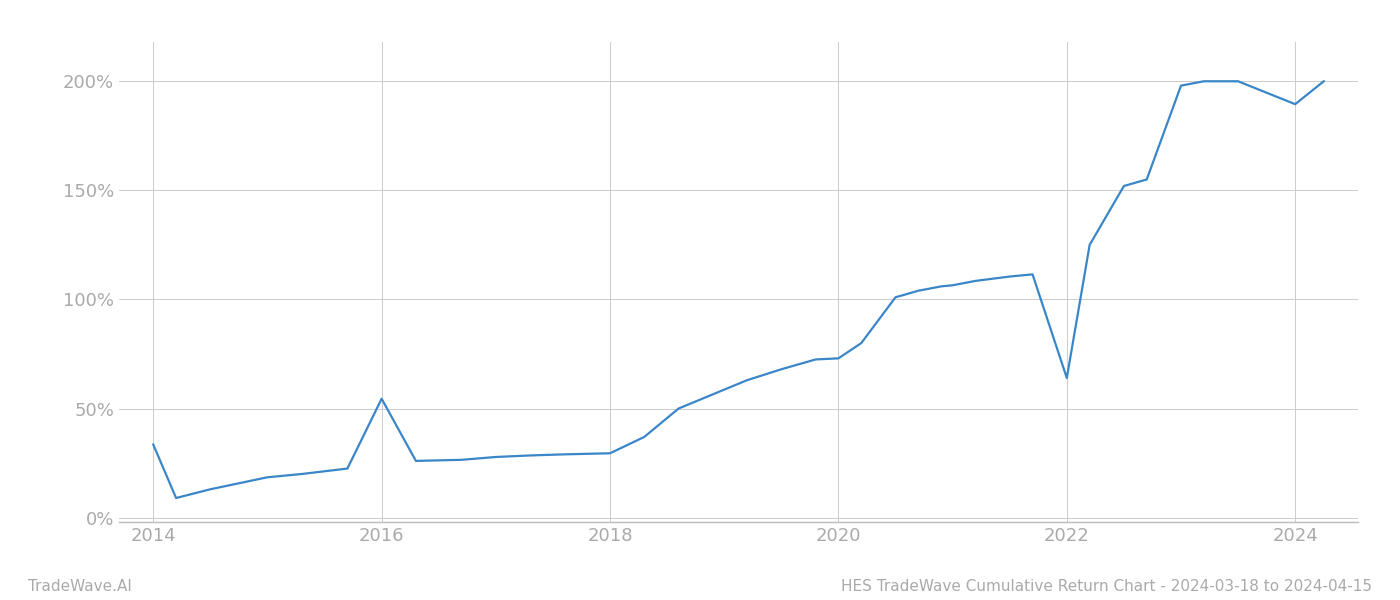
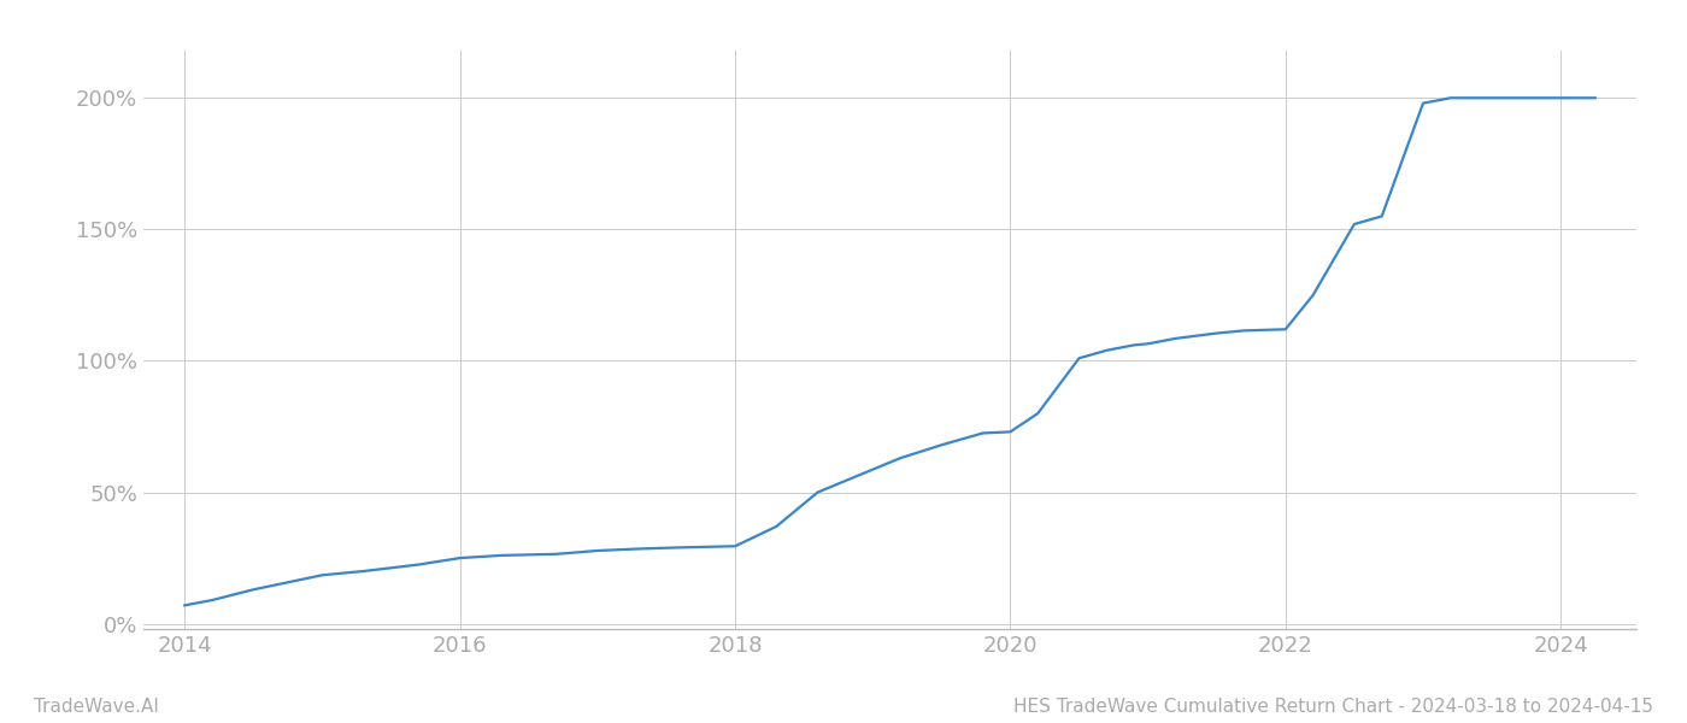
2014: 33.5% -> 7.0%
2016: 54.5% -> 25.0%
2022: 64.0% -> 112.0%
2024: 189.5% -> 200.0%
